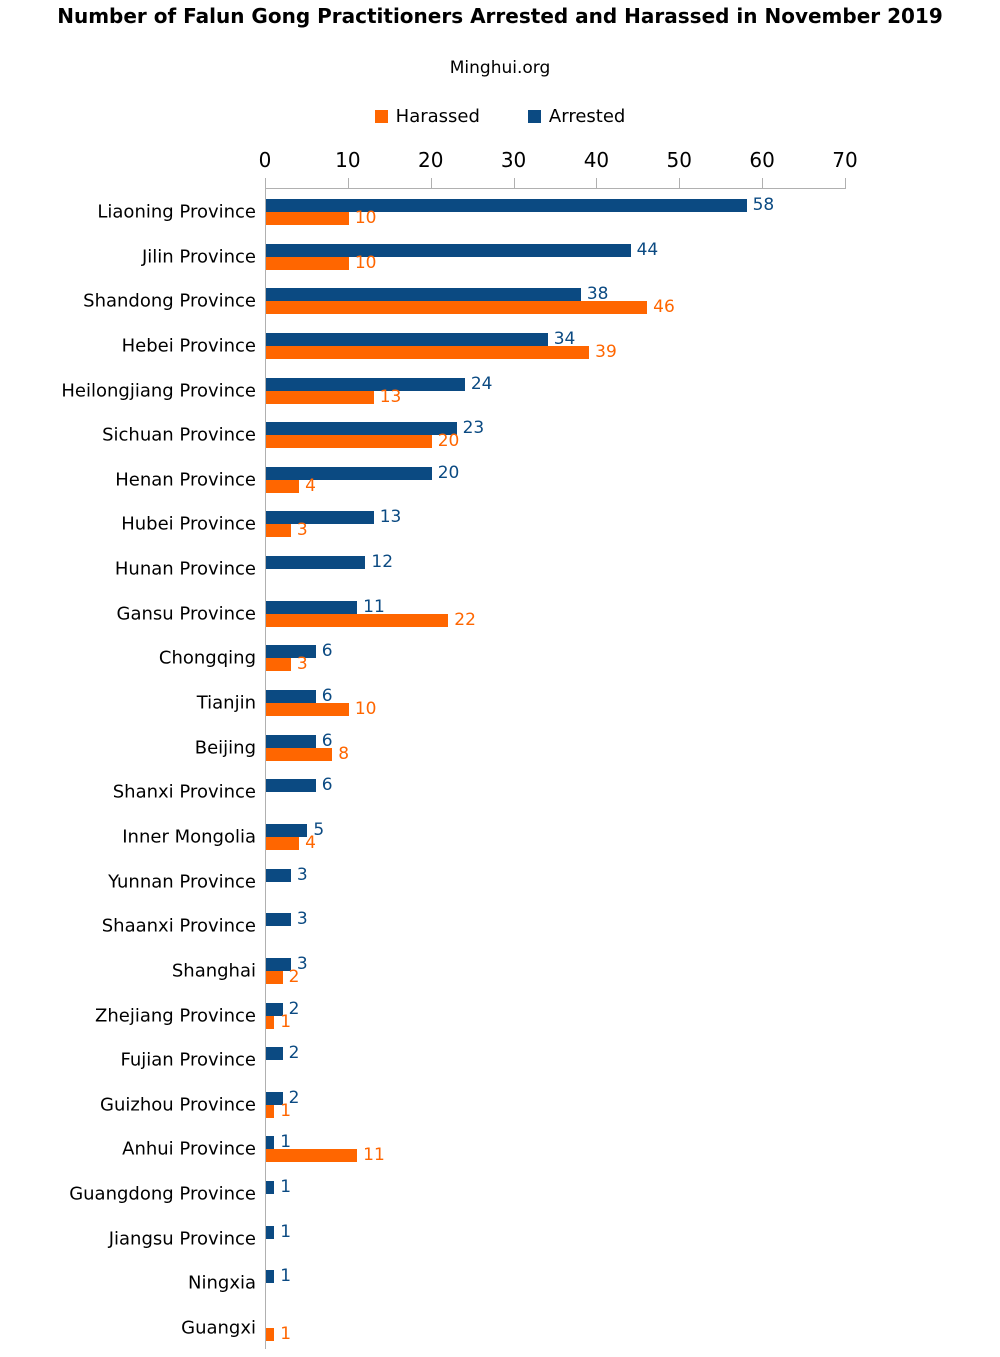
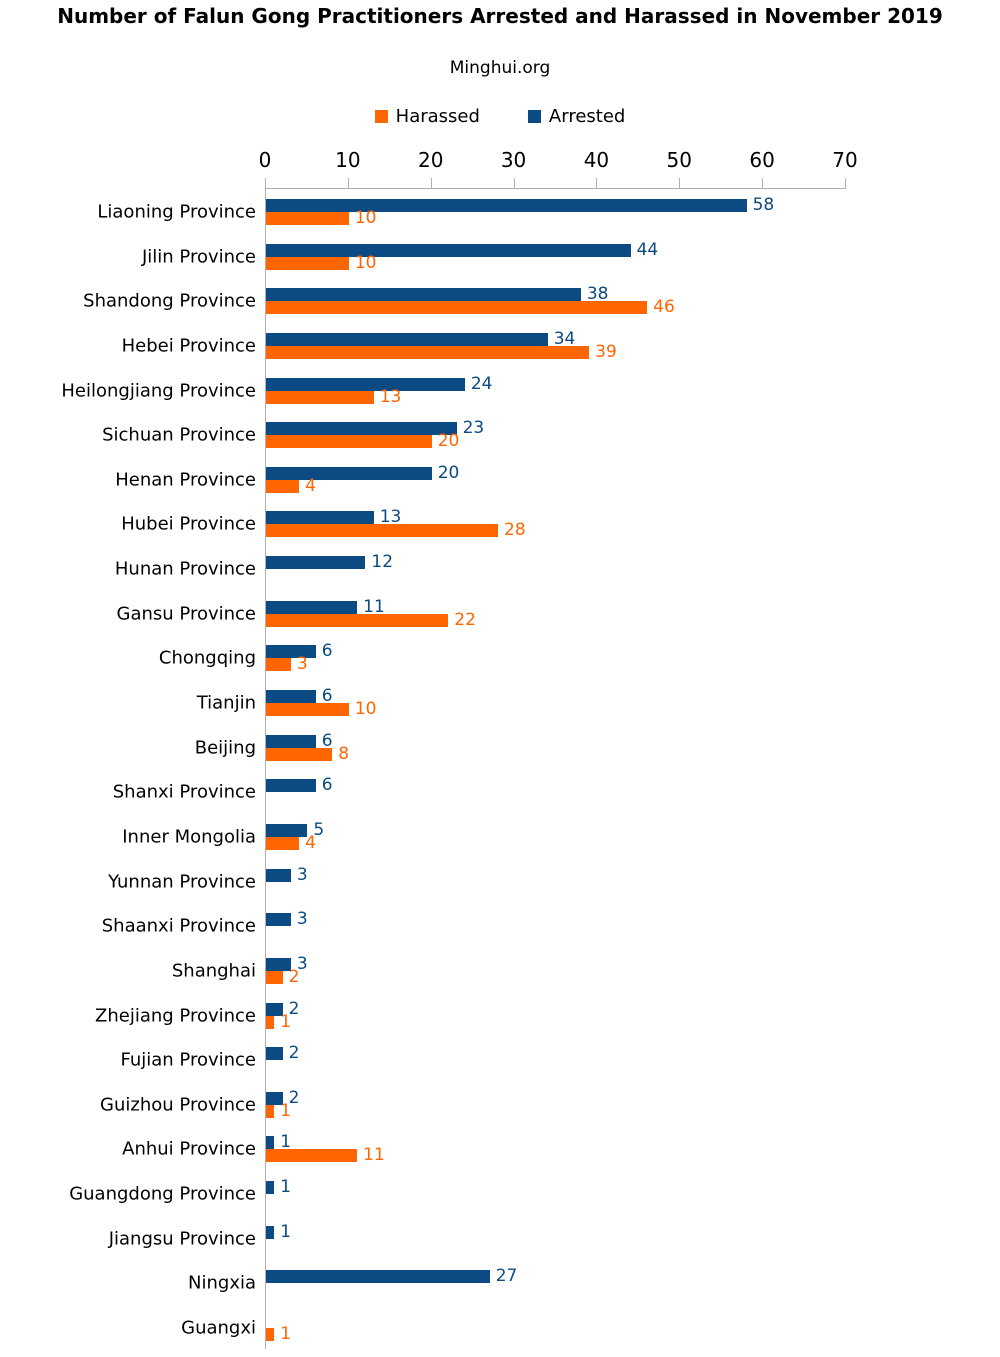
Harassed/Hubei Province: 3 -> 28
Arrested/Ningxia: 1 -> 27
